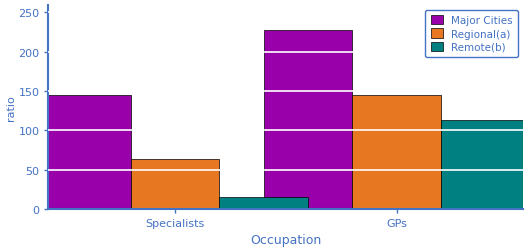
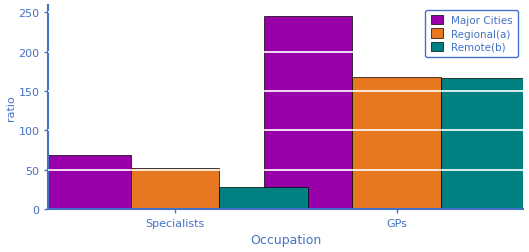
Major Cities/Specialists: 145 -> 68
Regional(a)/Specialists: 63 -> 52
Remote(b)/Specialists: 15 -> 28
Major Cities/GPs: 227 -> 246
Regional(a)/GPs: 145 -> 168
Remote(b)/GPs: 113 -> 166
